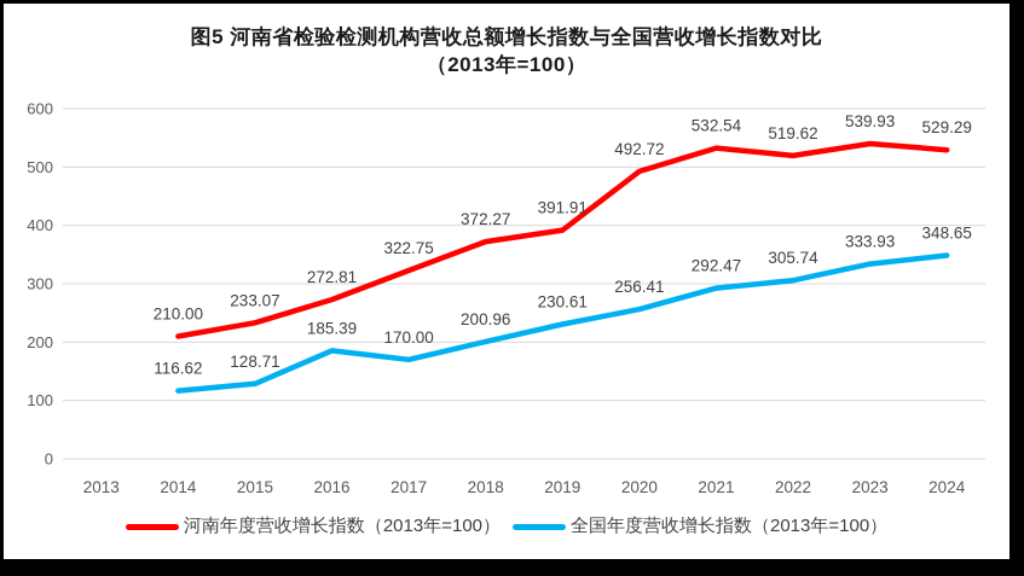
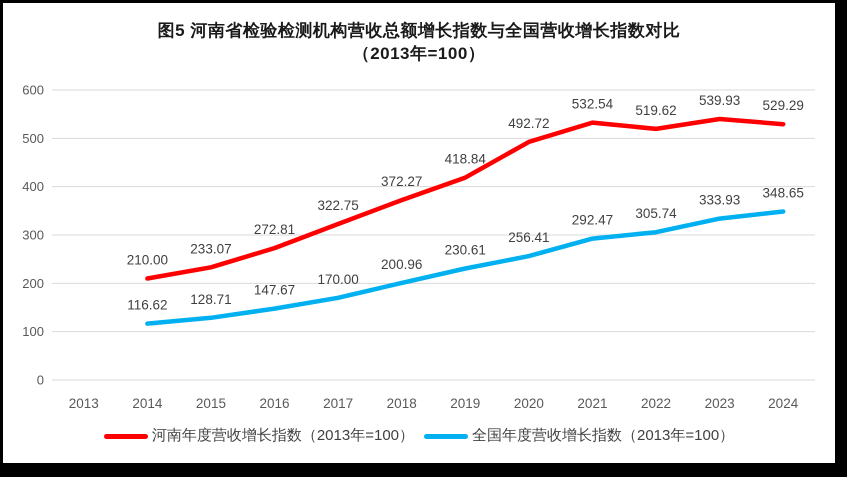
全国年度营收增长指数（2013年=100）/2016: 185.39 -> 147.67
河南年度营收增长指数（2013年=100）/2019: 391.91 -> 418.84
